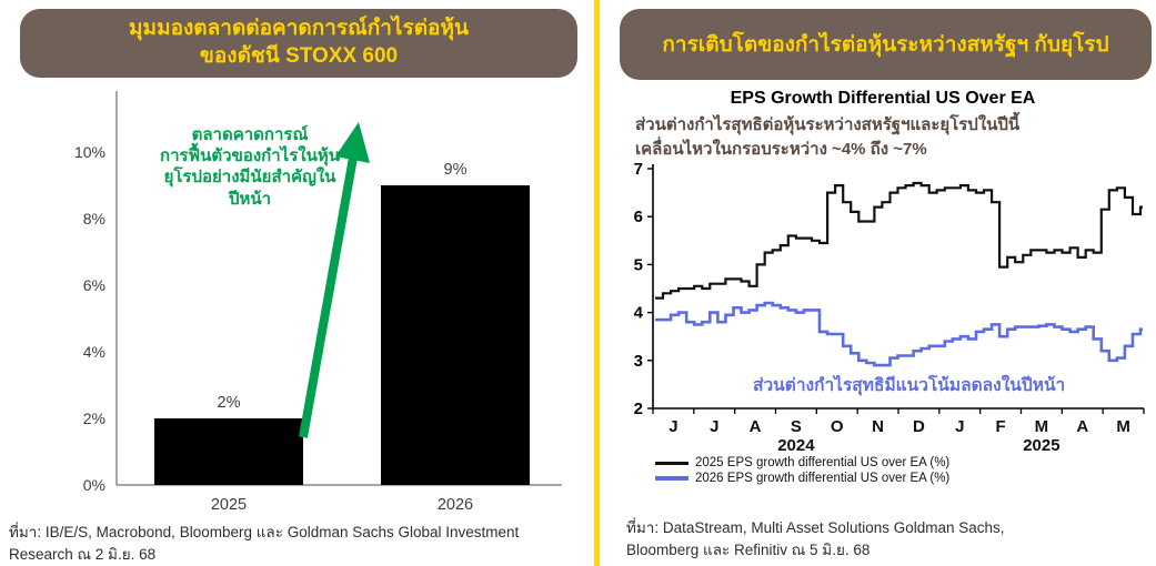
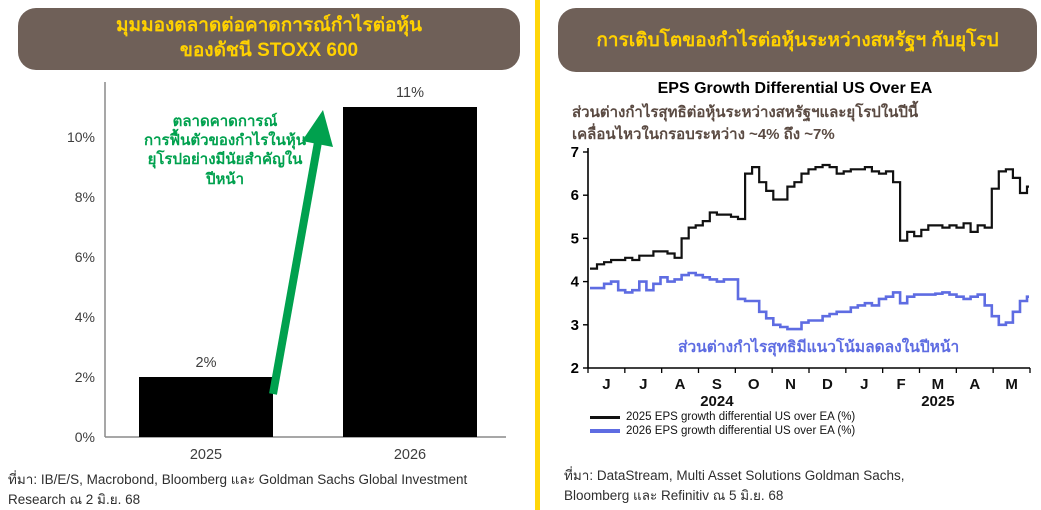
มุมมองตลาดต่อคาดการณ์กำไรต่อหุ้นของดัชนี STOXX 600/2026: 9% -> 11%
